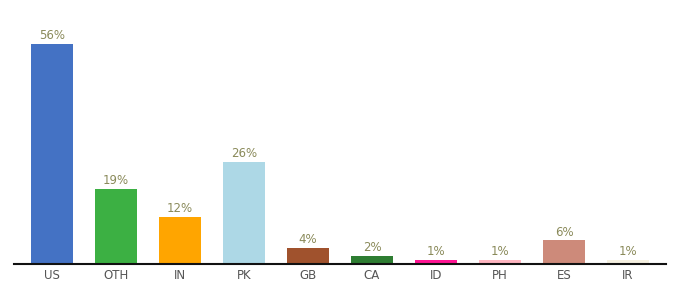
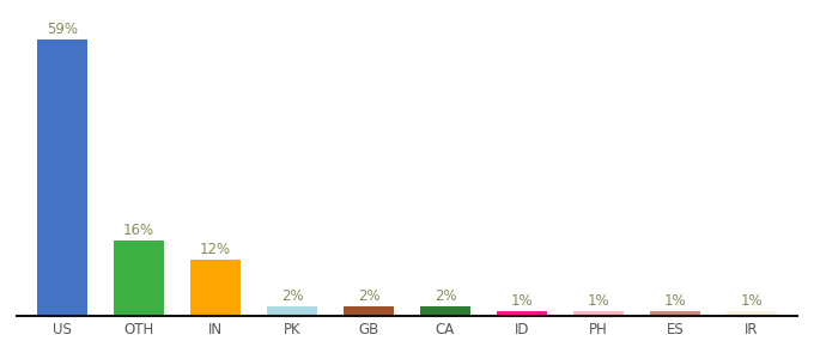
US: 56% -> 59%
OTH: 19% -> 16%
PK: 26% -> 2%
GB: 4% -> 2%
ES: 6% -> 1%
